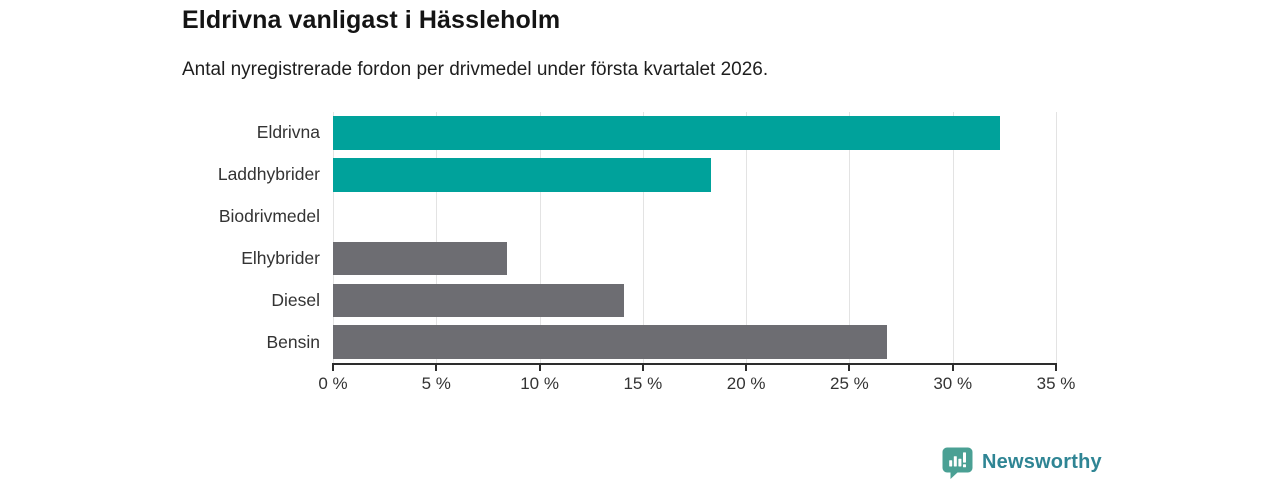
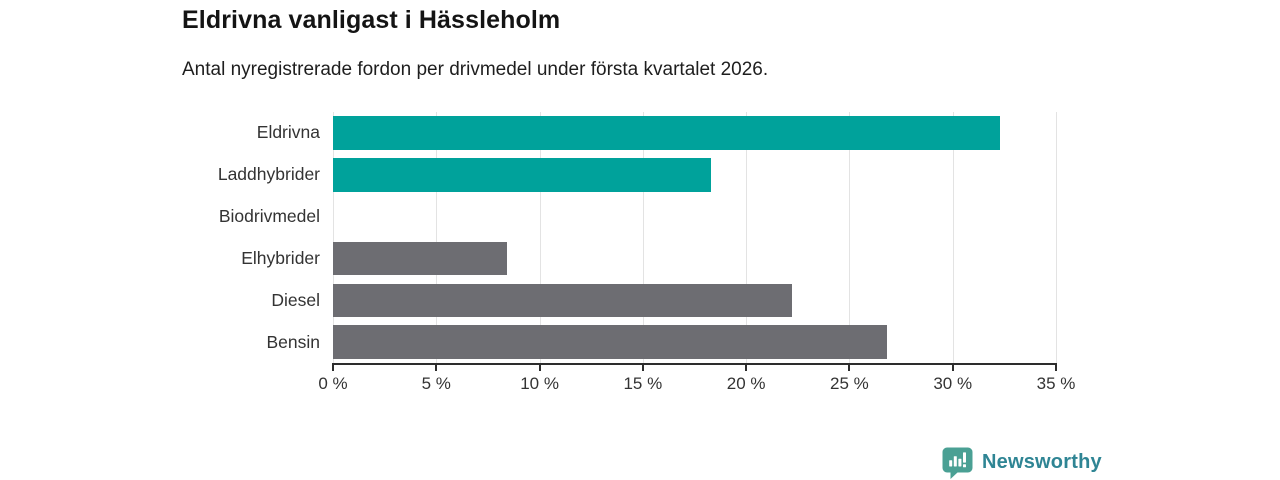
Diesel: 14.1% -> 22.2%
